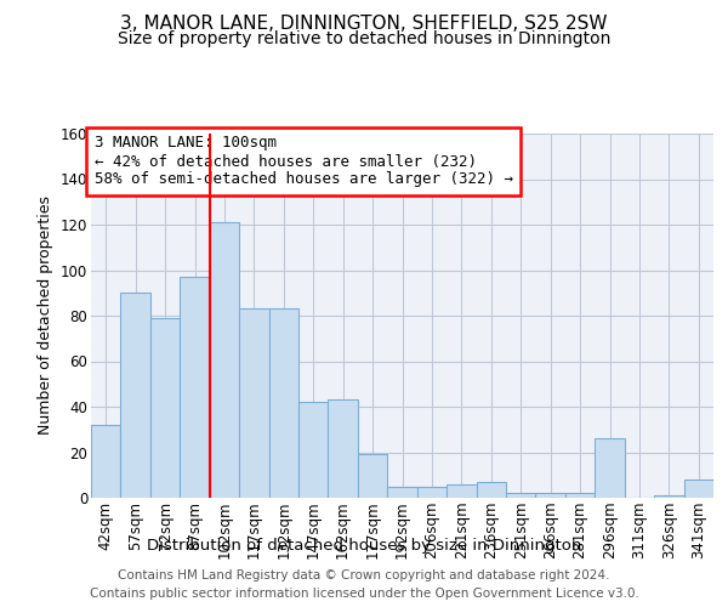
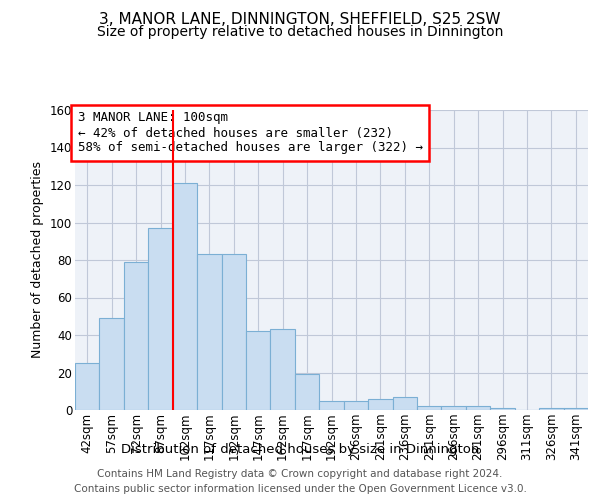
42sqm: 32 -> 25
57sqm: 90 -> 49
296sqm: 26 -> 1
341sqm: 8 -> 1
